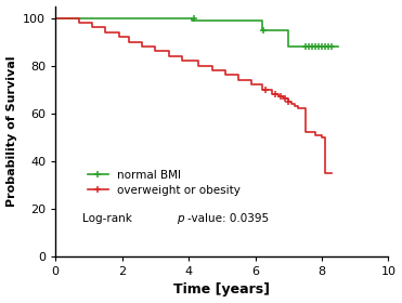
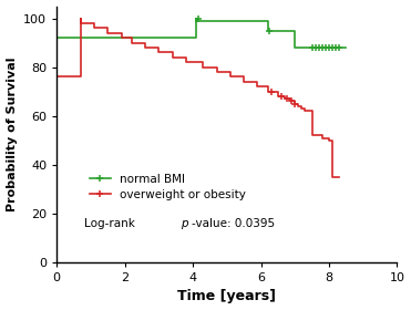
normal BMI/0: 100 -> 92
overweight or obesity/0: 100 -> 76
